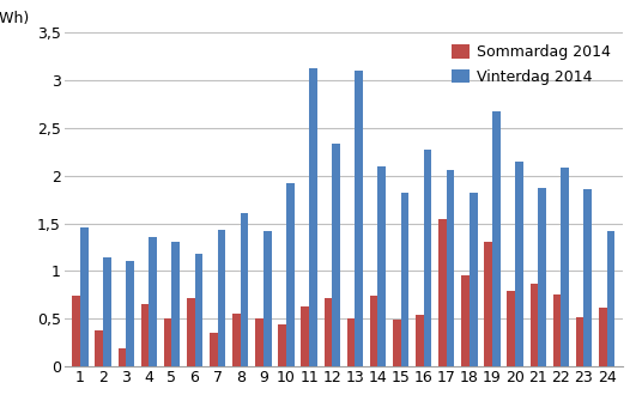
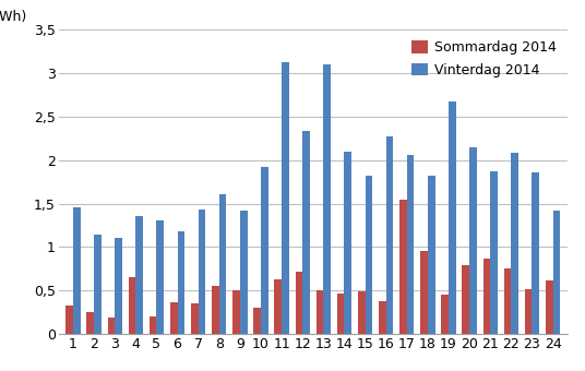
Sommardag 2014/1: 0,74 -> 0,33
Sommardag 2014/2: 0,38 -> 0,25
Sommardag 2014/5: 0,50 -> 0,20
Sommardag 2014/6: 0,72 -> 0,37
Sommardag 2014/10: 0,44 -> 0,30
Sommardag 2014/14: 0,74 -> 0,46
Sommardag 2014/16: 0,54 -> 0,38
Sommardag 2014/19: 1,30 -> 0,45
